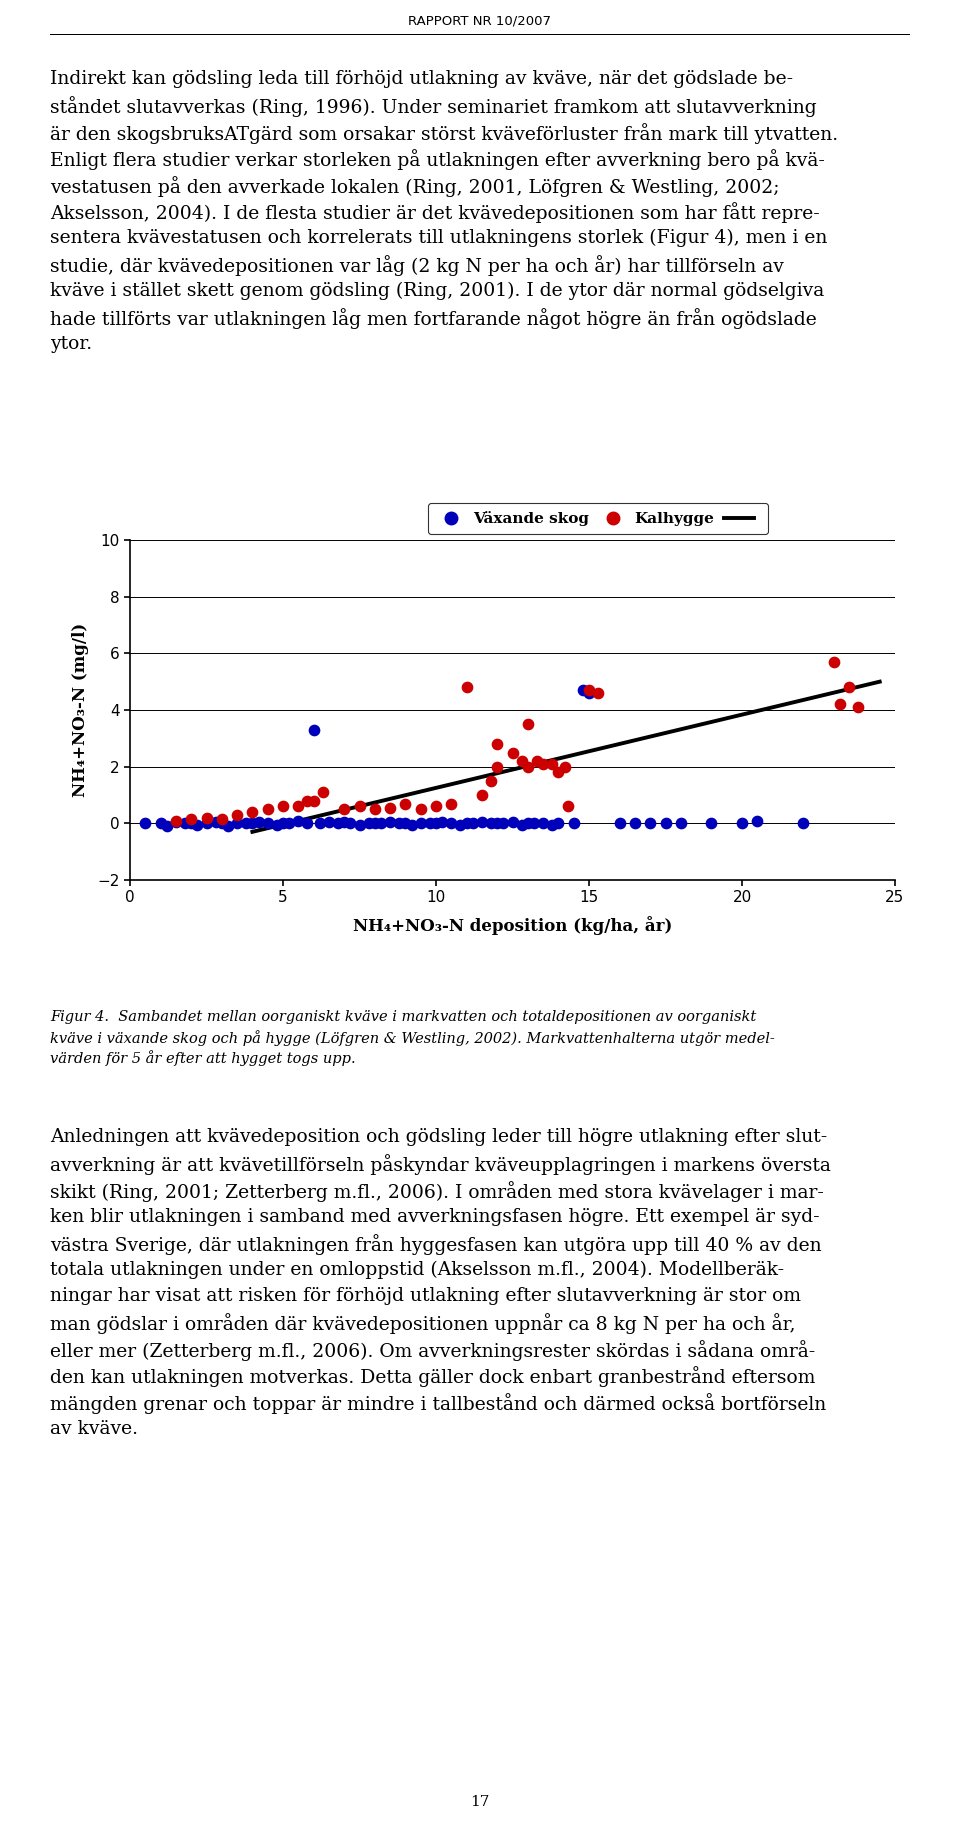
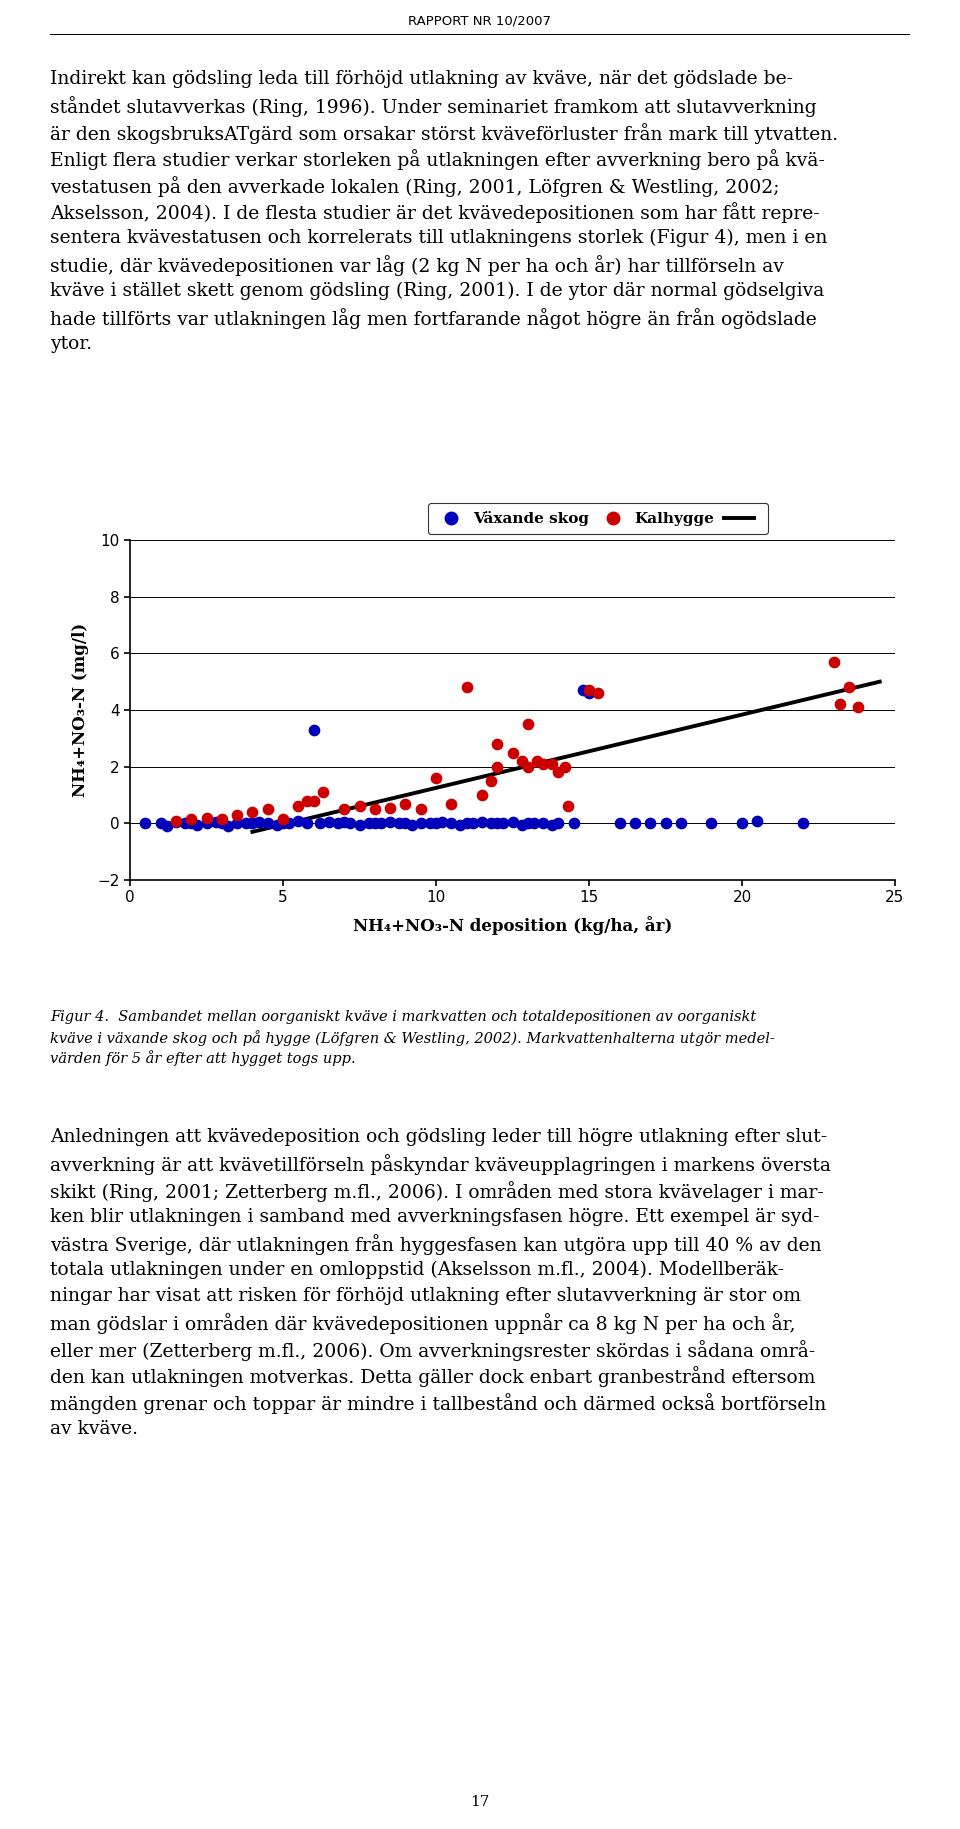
Kalhygge/5: 0.60 -> 0.15
Kalhygge/10: 0.60 -> 1.60
